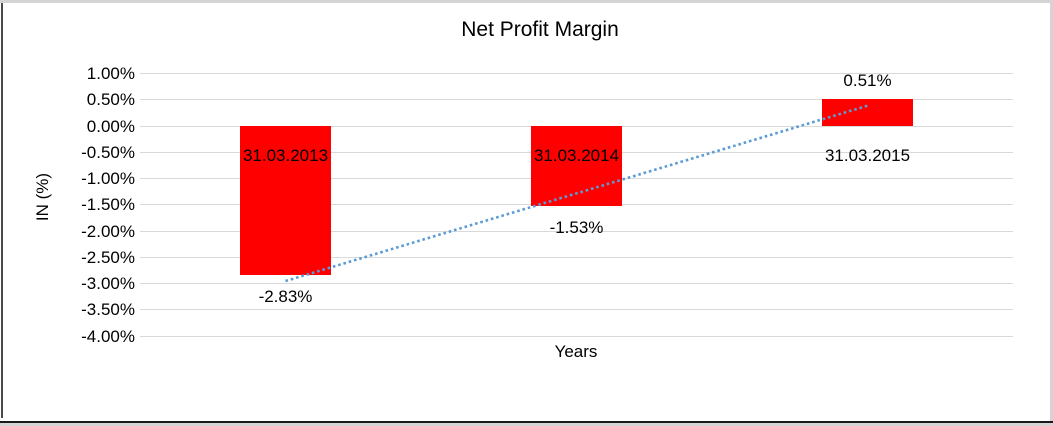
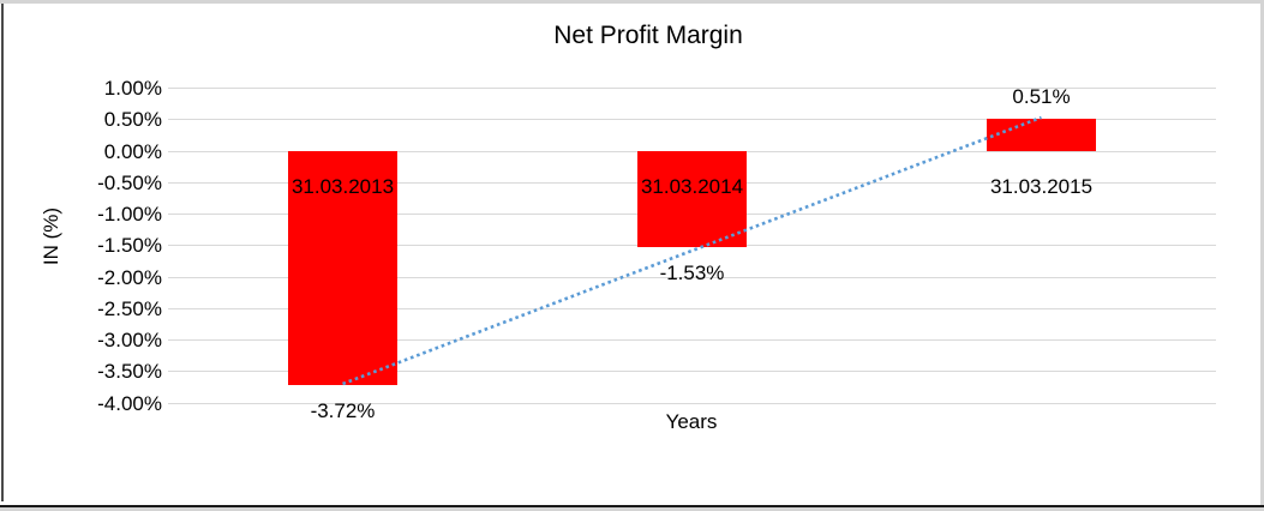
31.03.2013: -2.83% -> -3.72%
